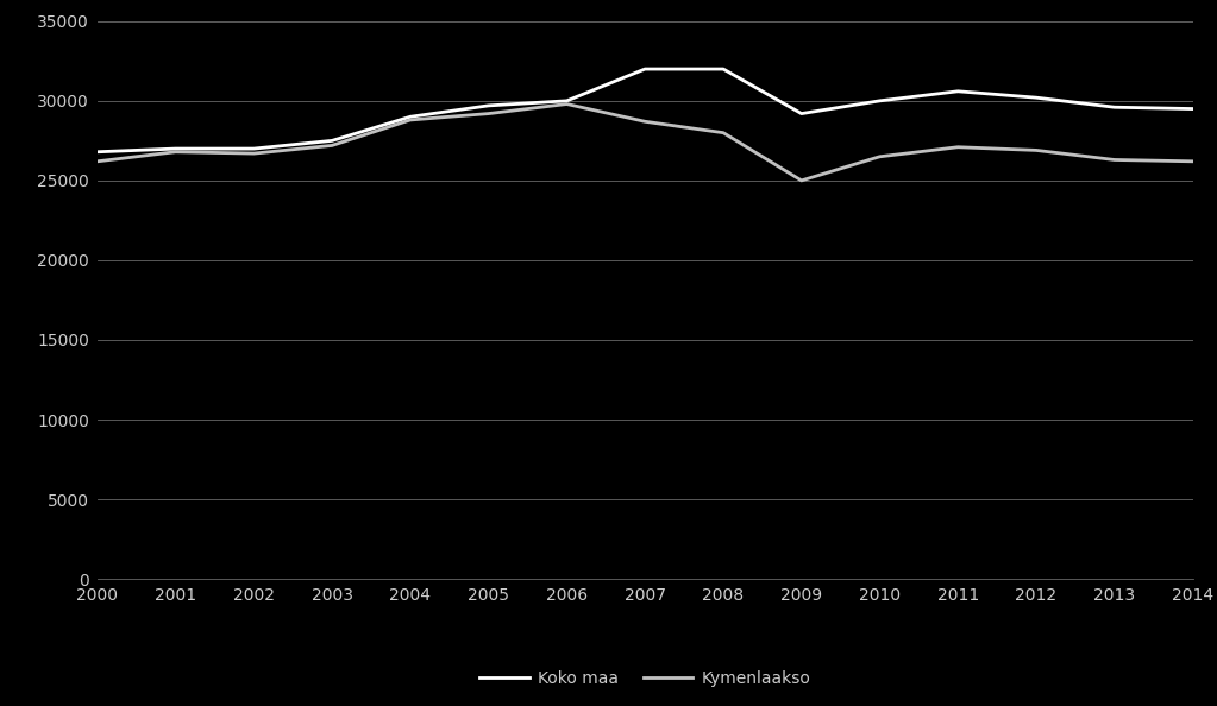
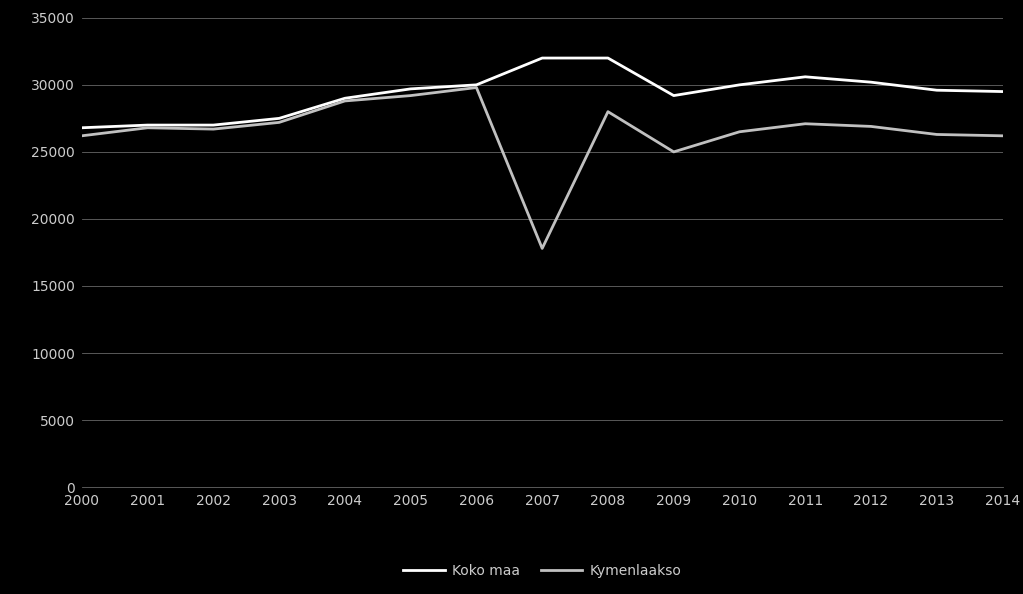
Kymenlaakso/2007: 28700 -> 17800
